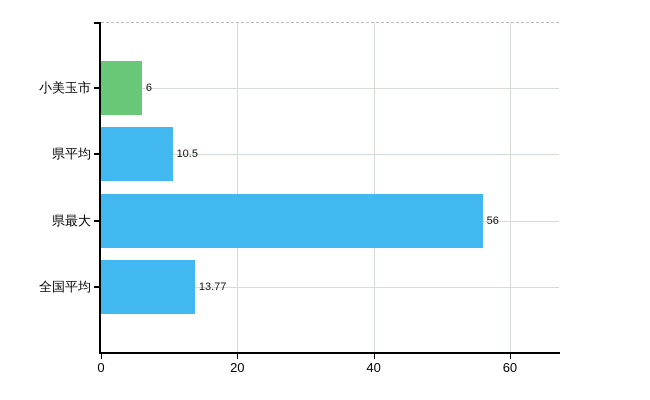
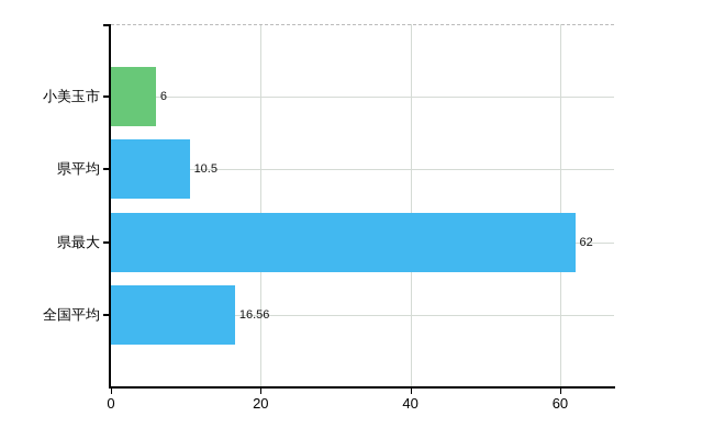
県最大: 56 -> 62
全国平均: 13.77 -> 16.56
